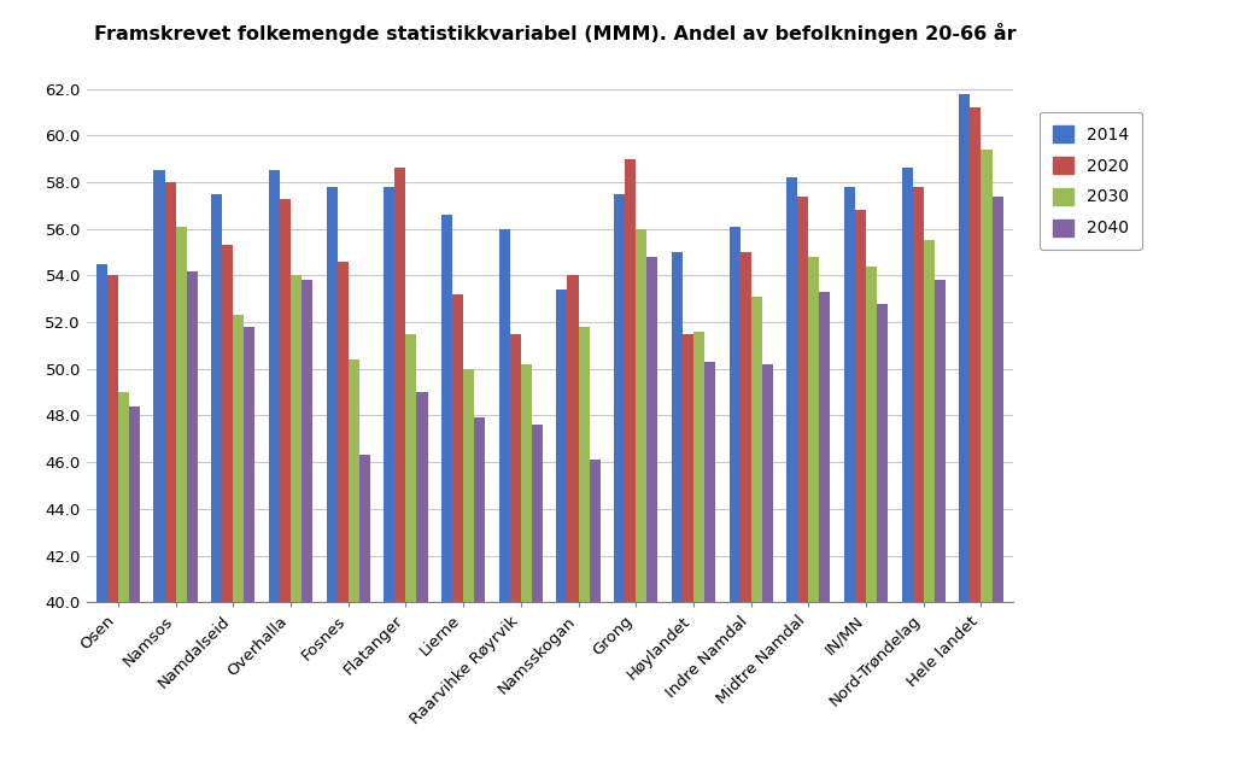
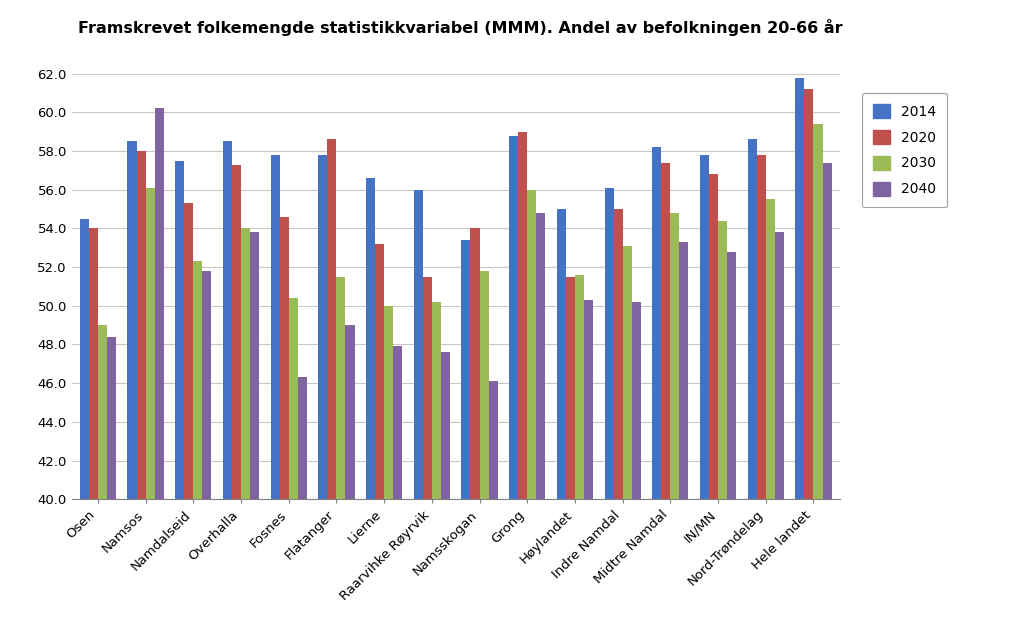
2040/Namsos: 54.2 -> 60.2
2014/Grong: 57.5 -> 58.8
